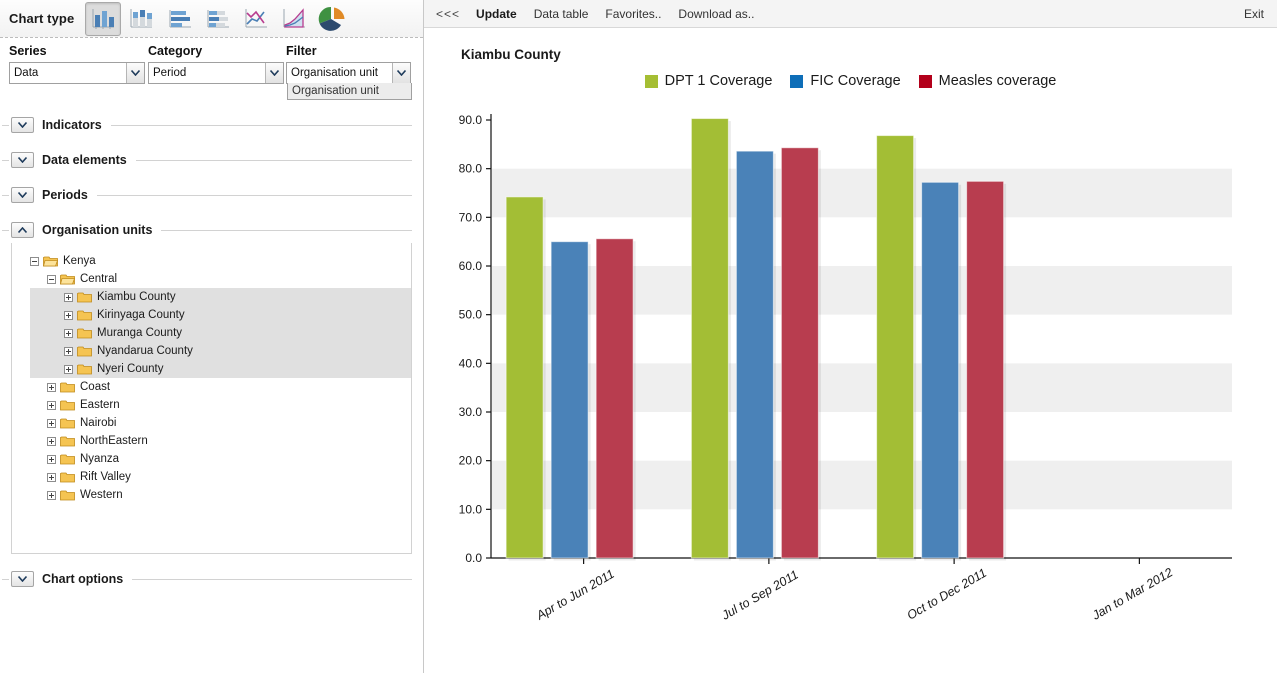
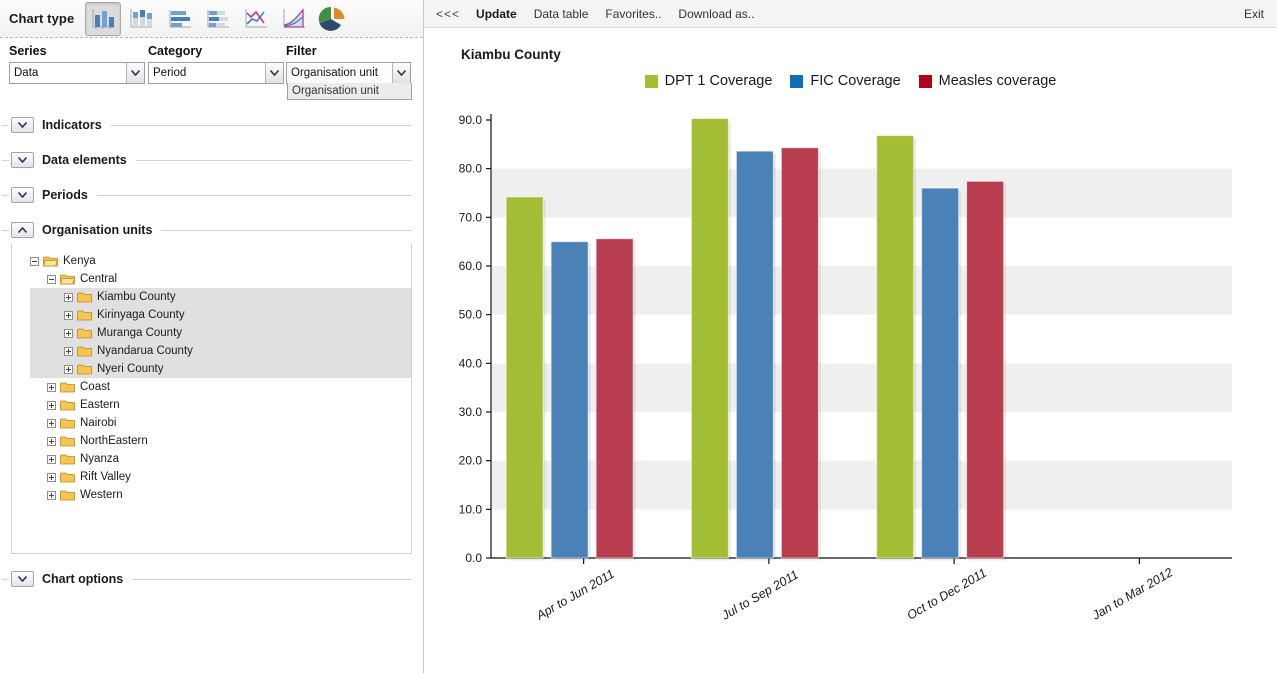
FIC Coverage/Oct to Dec 2011: 77 -> 76
